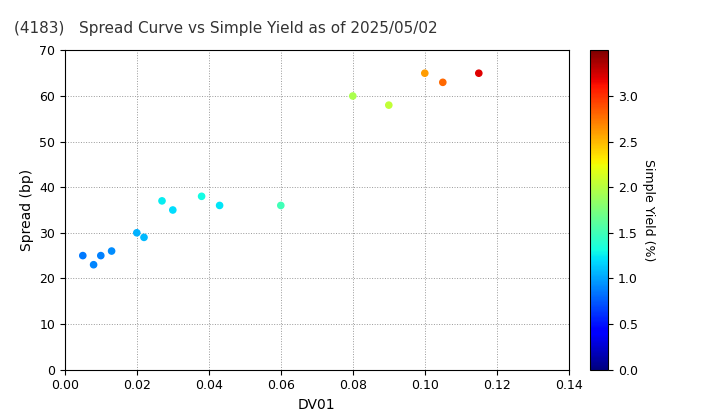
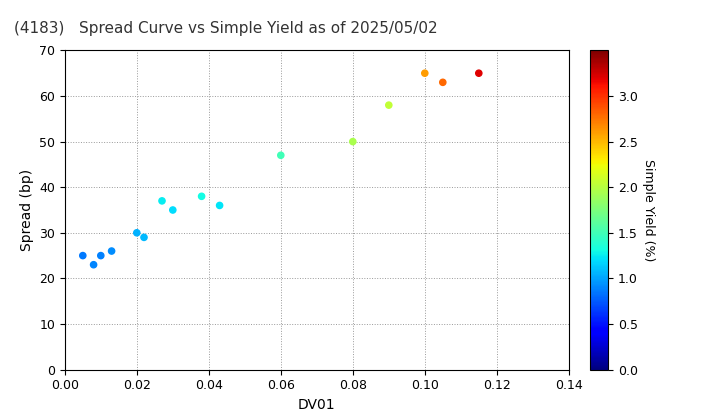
0.06: 36 -> 47
0.08: 60 -> 50
